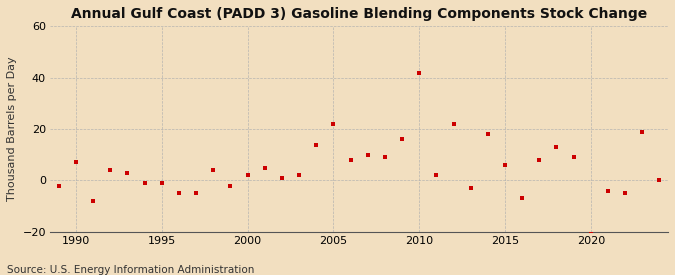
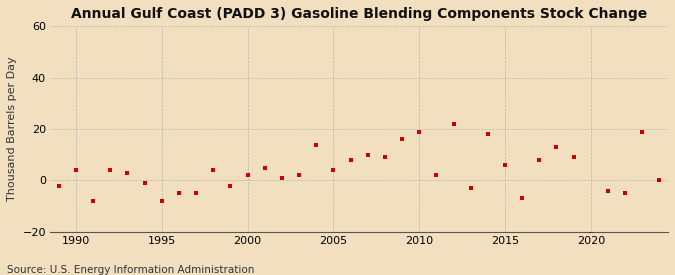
1990: 7 -> 4
1995: -1 -> -8
2005: 22 -> 4
2010: 42 -> 19
